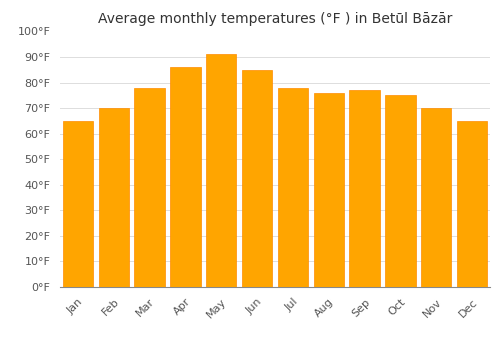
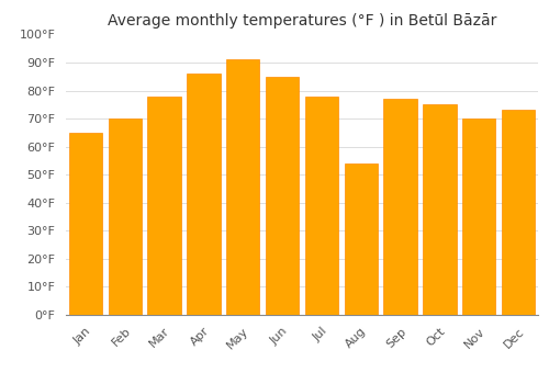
Aug: 76°F -> 54°F
Dec: 65°F -> 73°F
